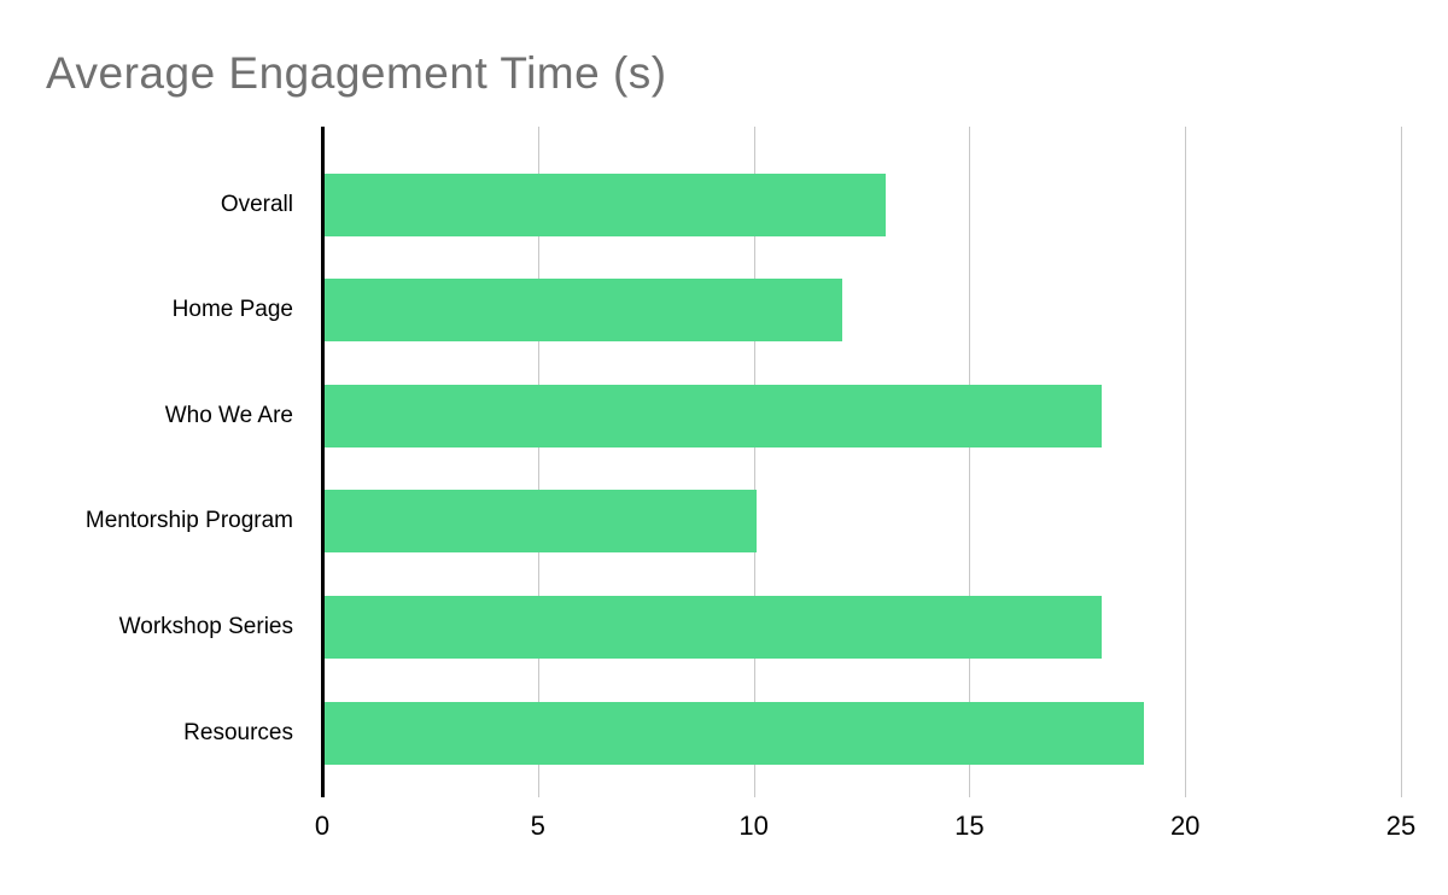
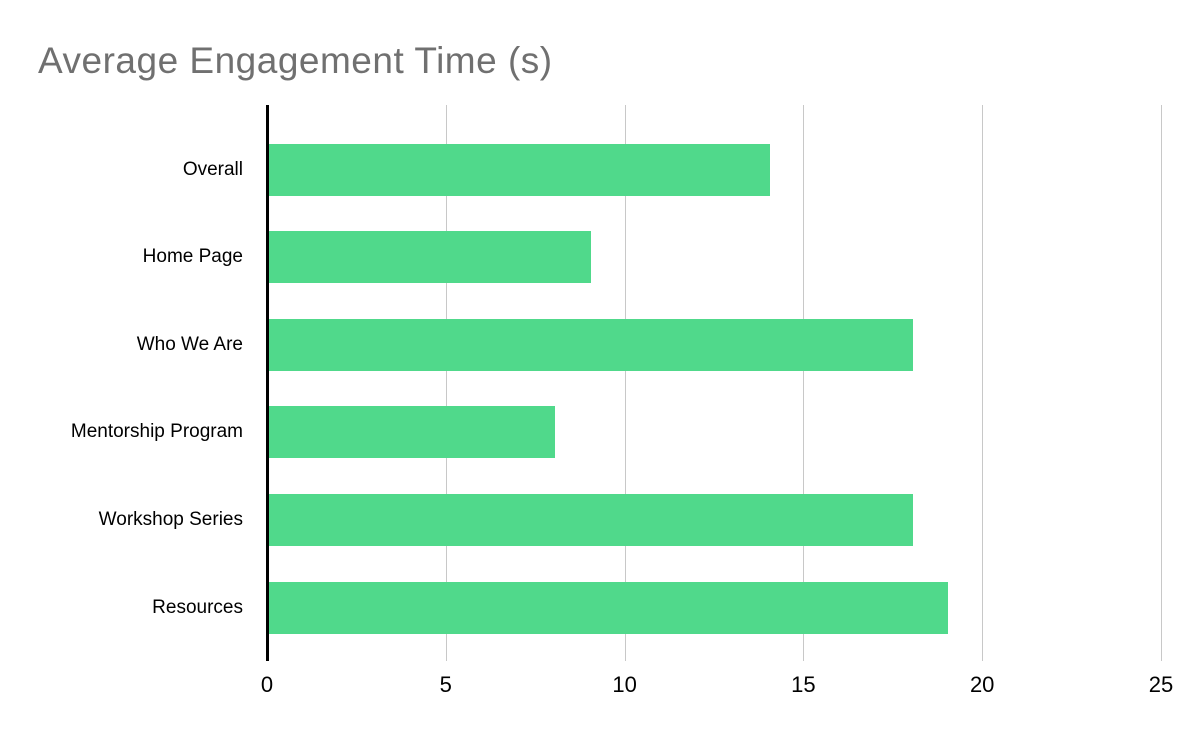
Overall: 13 -> 14
Home Page: 12 -> 9
Mentorship Program: 10 -> 8
